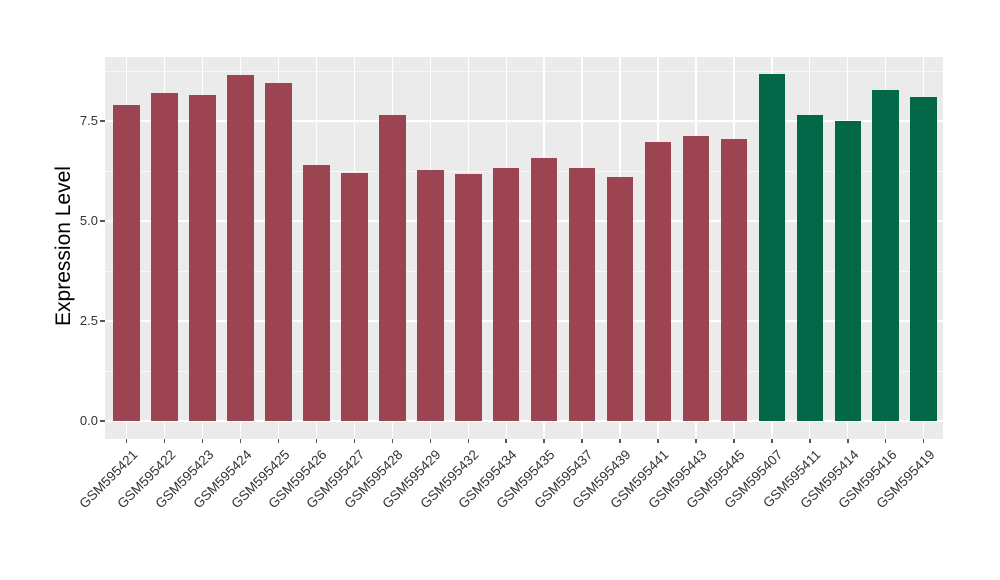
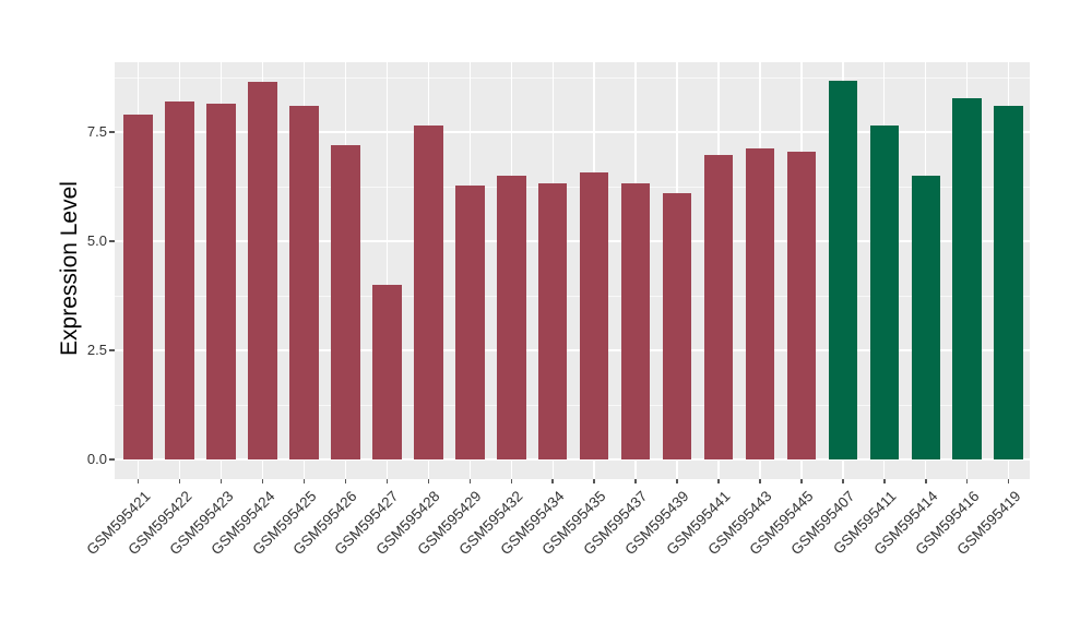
GSM595425: 8.4 -> 8.1
GSM595426: 6.4 -> 7.2
GSM595427: 6.2 -> 4.0
GSM595432: 6.2 -> 6.5
GSM595414: 7.5 -> 6.5
